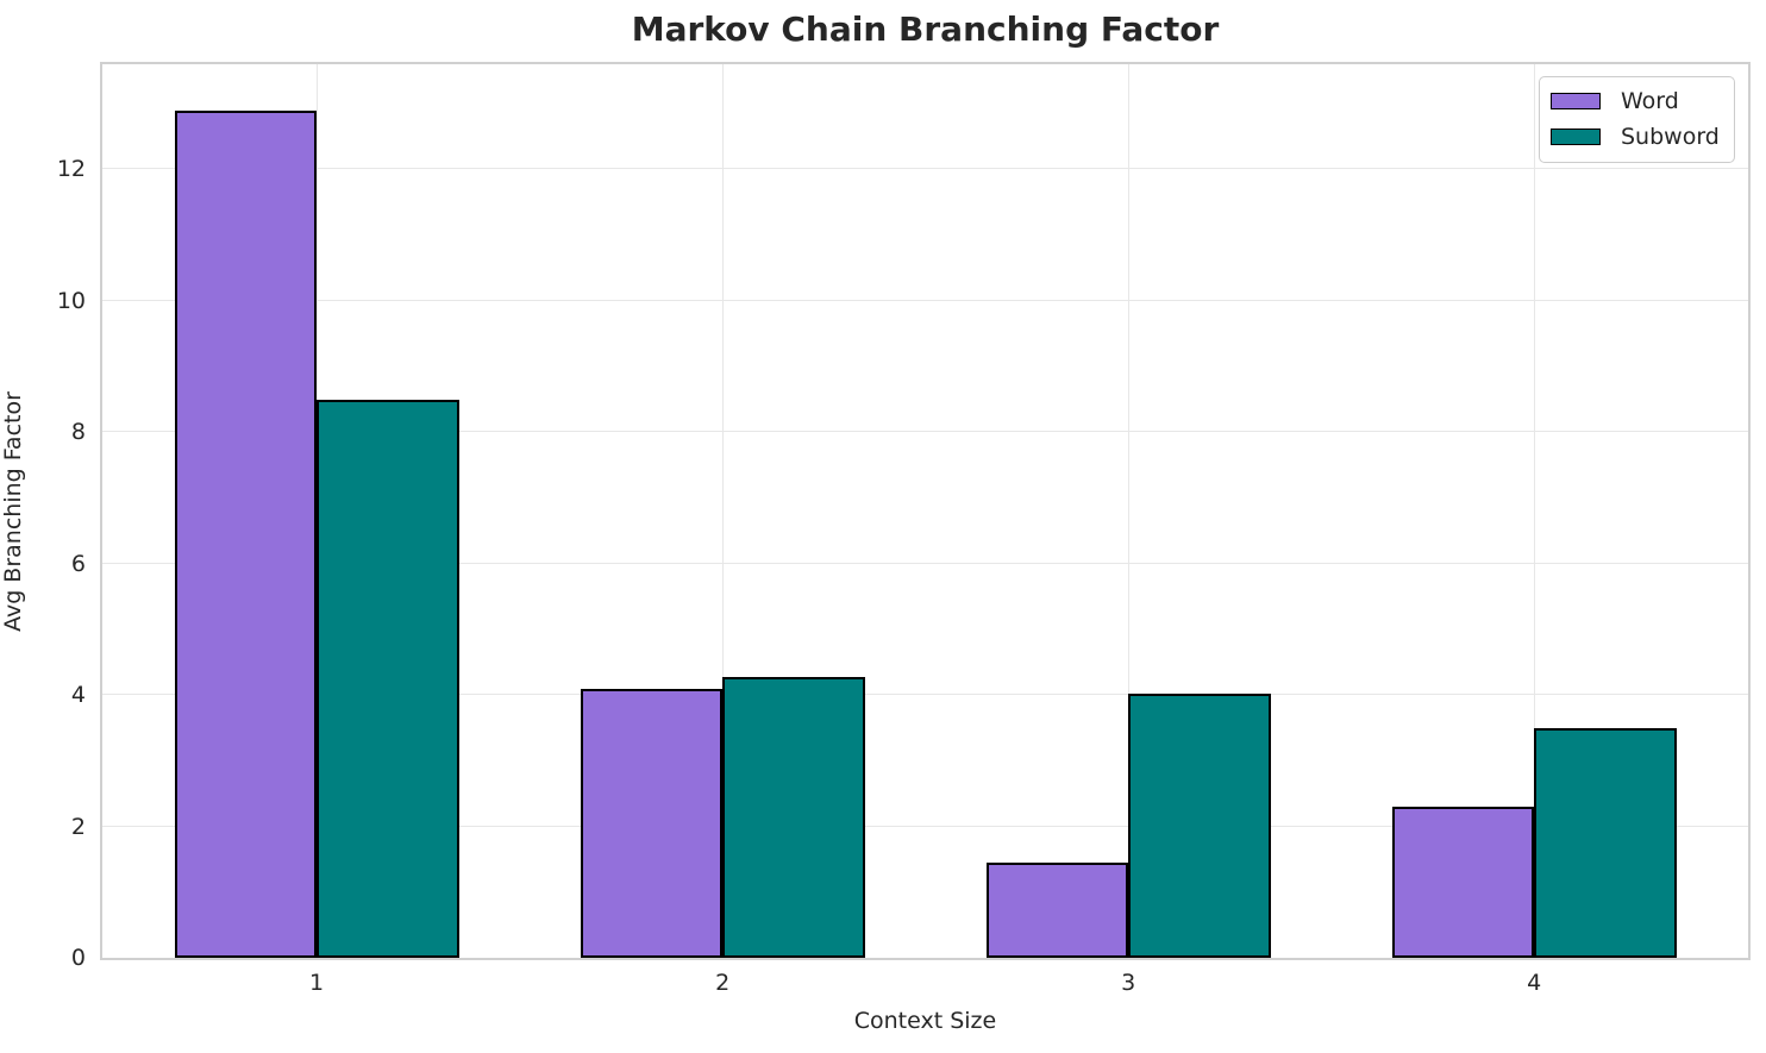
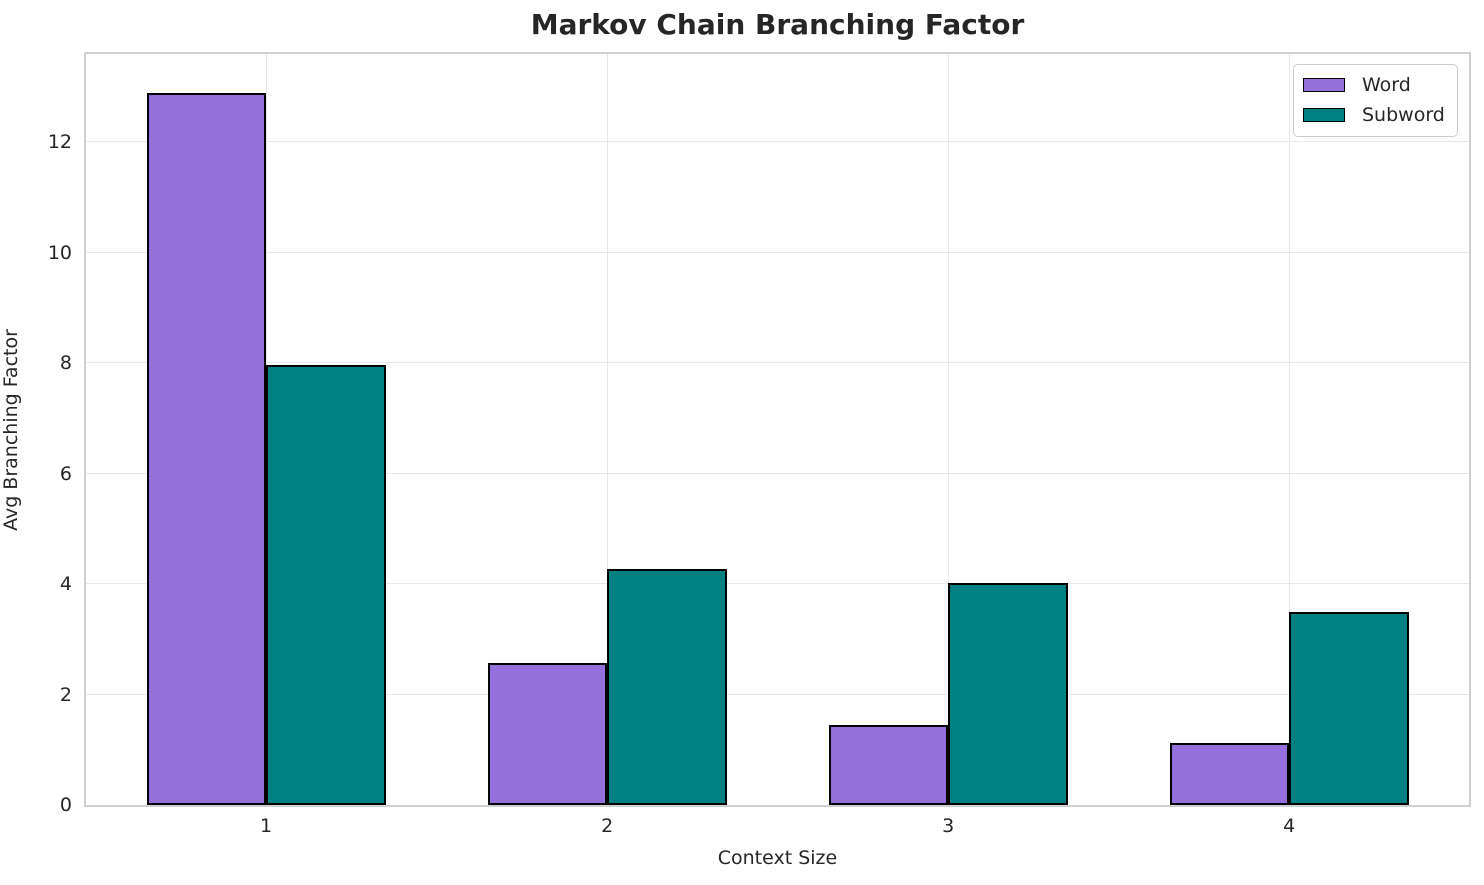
Subword/1: 8.5 -> 8.0
Word/2: 4.1 -> 2.6
Word/4: 2.3 -> 1.1
